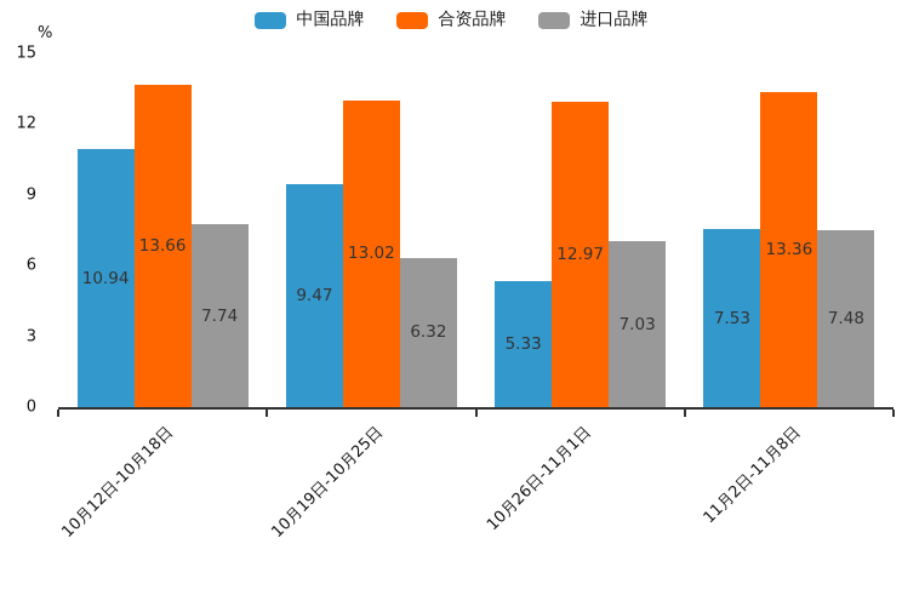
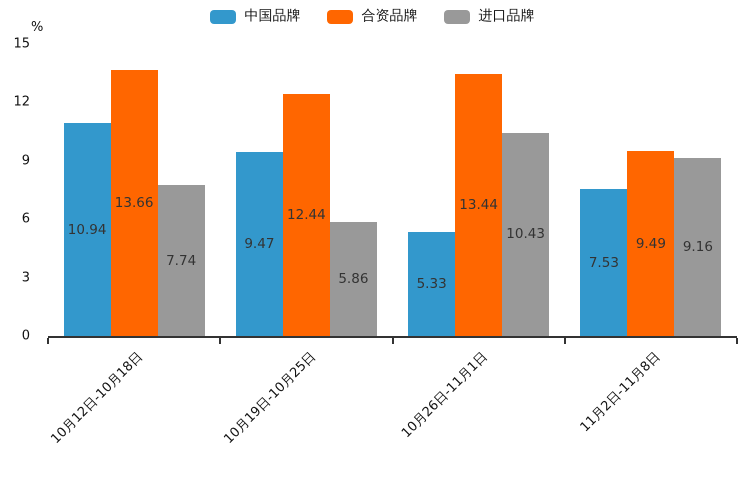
合资品牌/10月19日-10月25日: 13.02 -> 12.44
进口品牌/10月19日-10月25日: 6.32 -> 5.86
合资品牌/10月26日-11月1日: 12.97 -> 13.44
进口品牌/10月26日-11月1日: 7.03 -> 10.43
合资品牌/11月2日-11月8日: 13.36 -> 9.49
进口品牌/11月2日-11月8日: 7.48 -> 9.16
